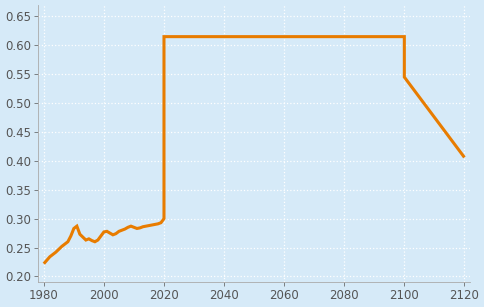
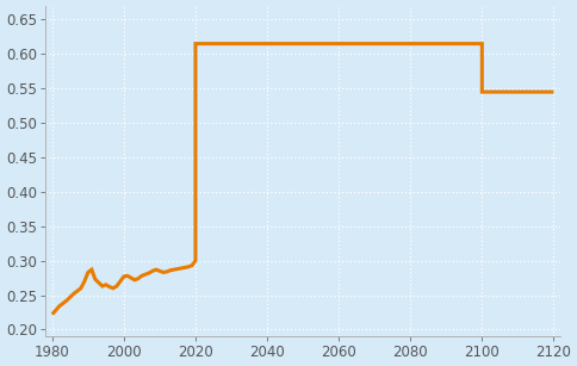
2120: 0.406 -> 0.545
